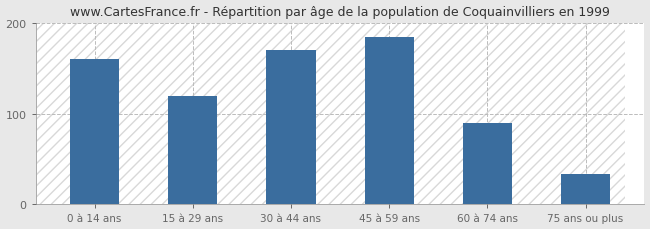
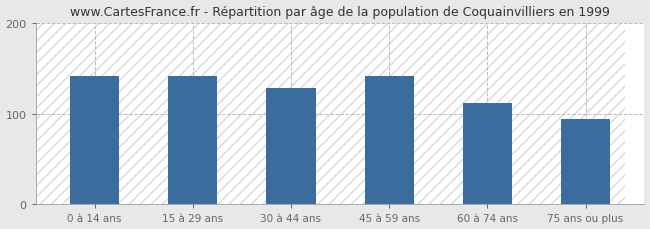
0 à 14 ans: 160 -> 142
15 à 29 ans: 120 -> 142
30 à 44 ans: 170 -> 128
45 à 59 ans: 185 -> 142
60 à 74 ans: 90 -> 112
75 ans ou plus: 33 -> 94
